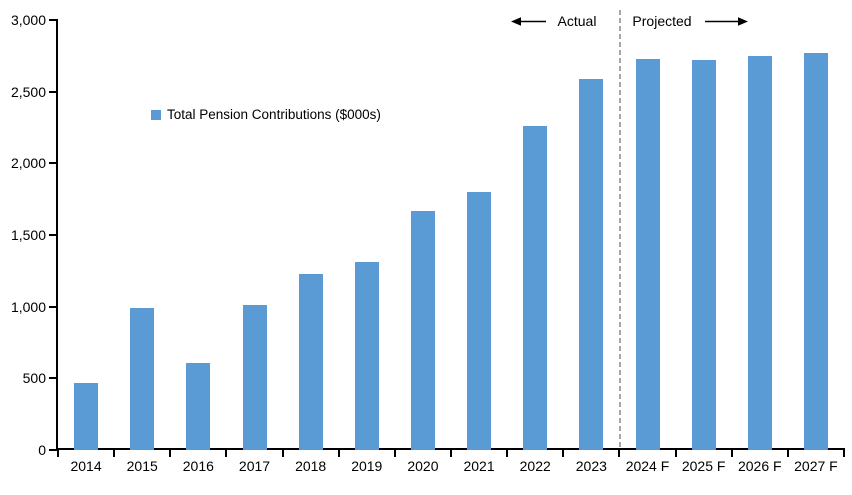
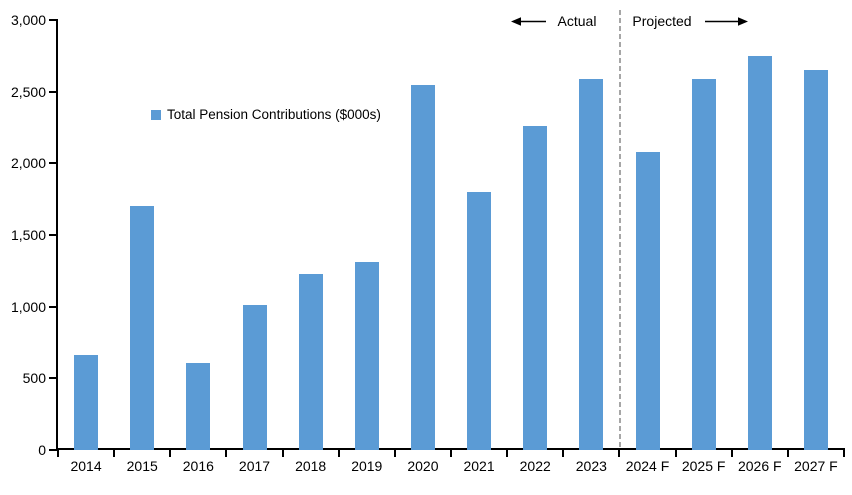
2014: 470 -> 660
2015: 990 -> 1700
2020: 1670 -> 2550
2024 F: 2730 -> 2080
2025 F: 2720 -> 2590
2027 F: 2770 -> 2650
